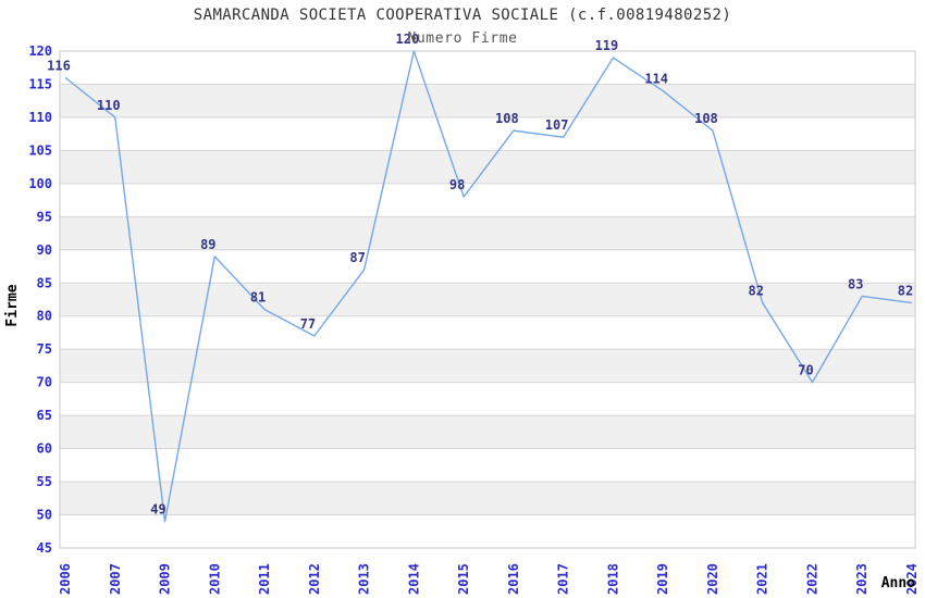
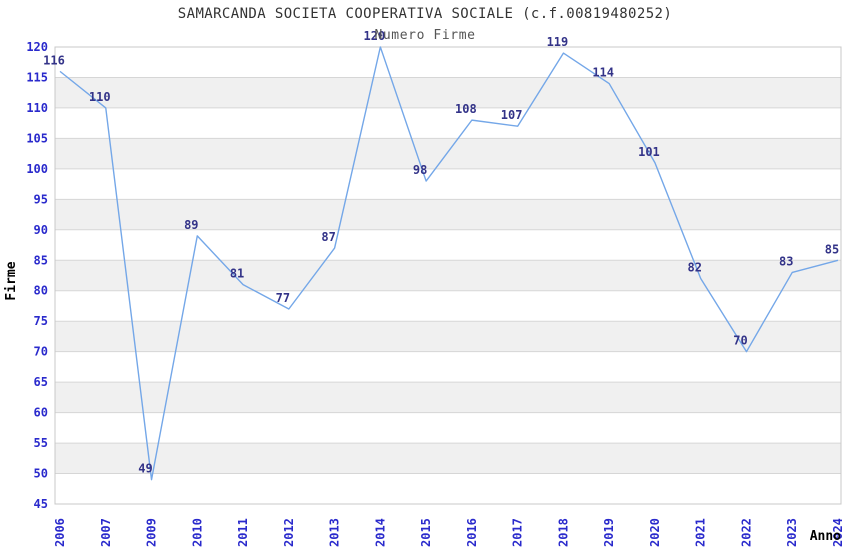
2020: 108 -> 101
2024: 82 -> 85
